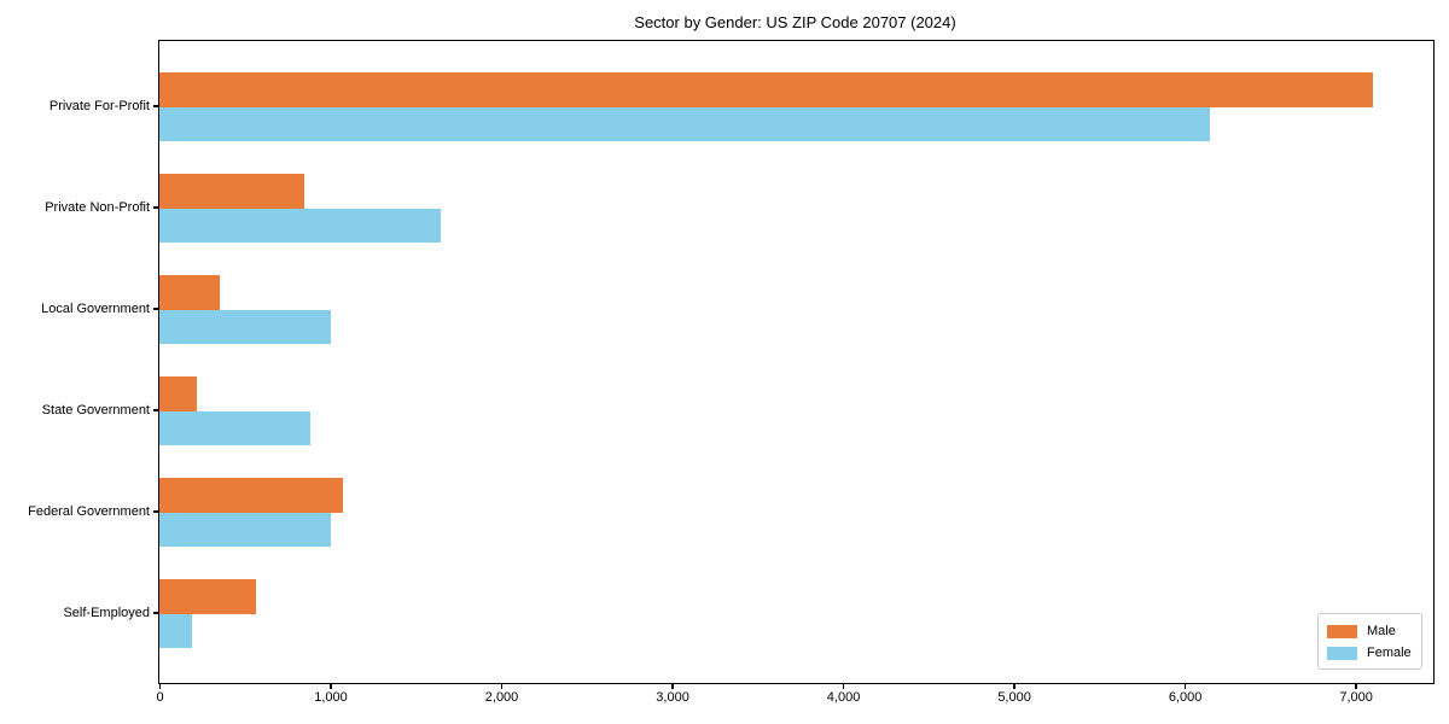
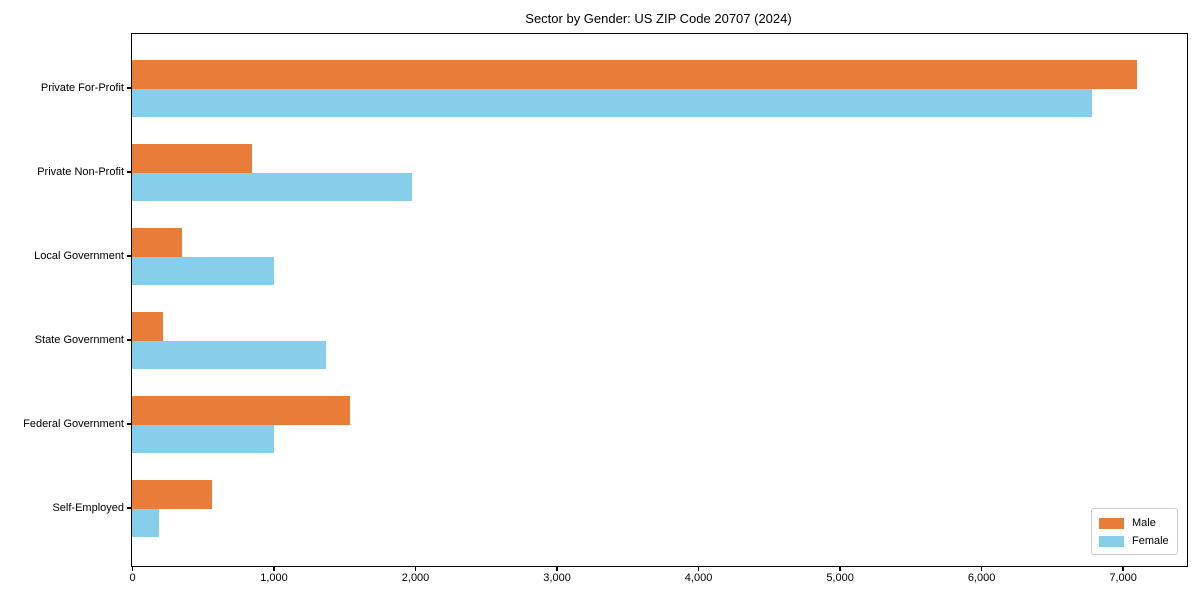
Female/Private For-Profit: 6150 -> 6780
Female/Private Non-Profit: 1640 -> 1980
Female/State Government: 880 -> 1370
Male/Federal Government: 1080 -> 1540
